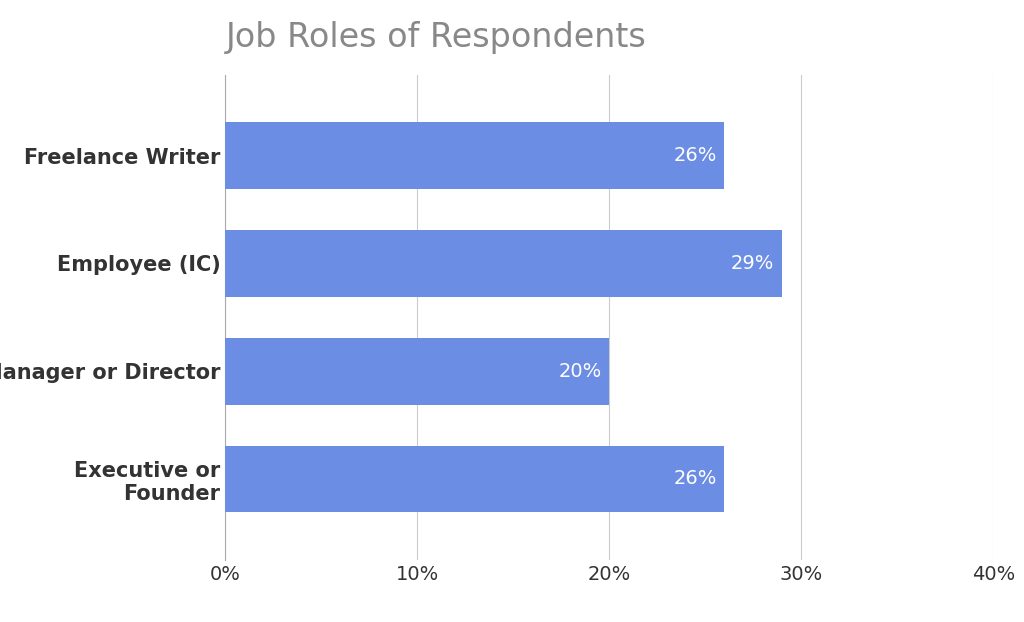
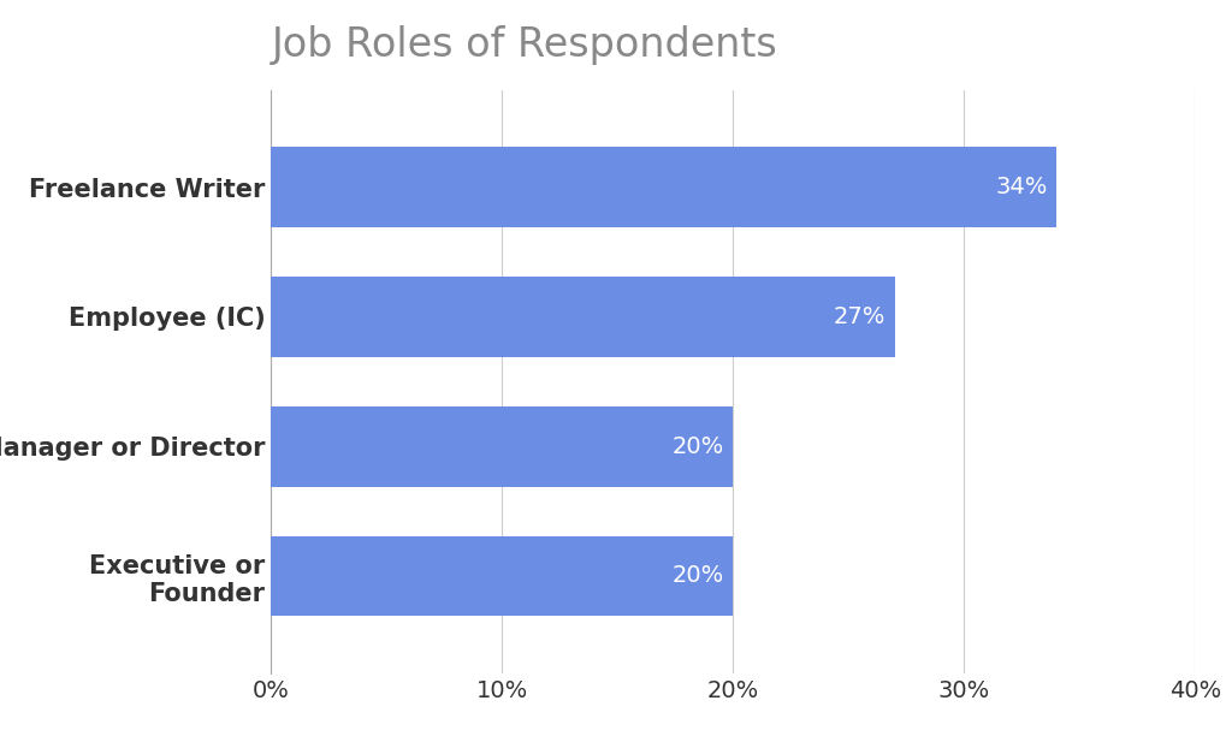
Freelance Writer: 26% -> 34%
Employee (IC): 29% -> 27%
Executive or Founder: 26% -> 20%
